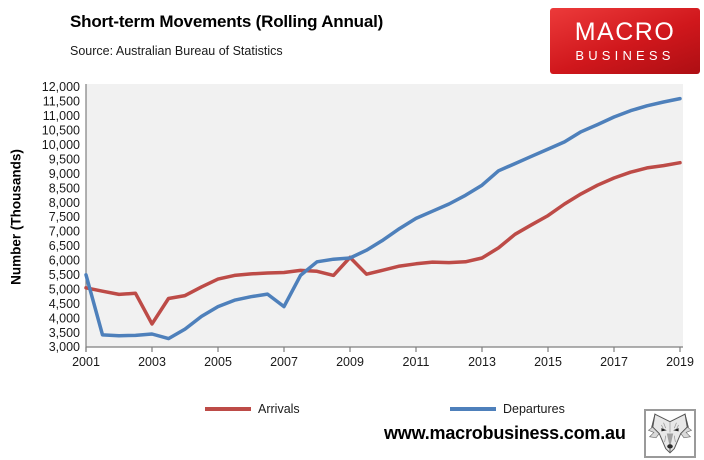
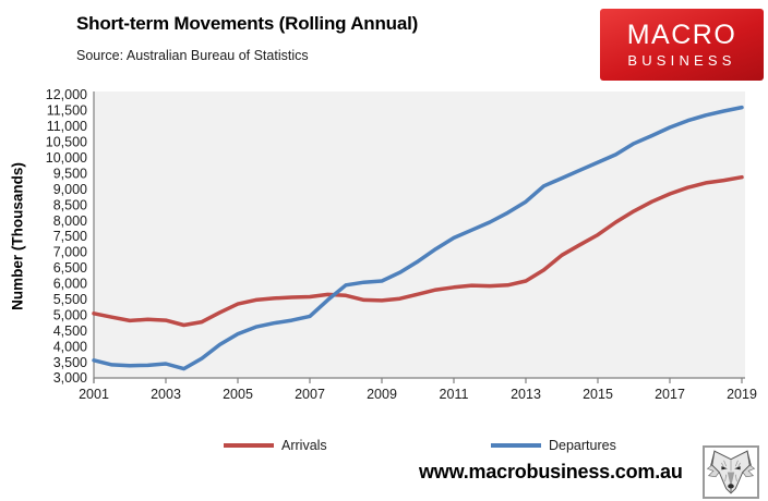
Departures/2001: 5500 -> 3600
Arrivals/2003: 3800 -> 4800
Departures/2007: 4400 -> 5000
Arrivals/2009: 6100 -> 5500
